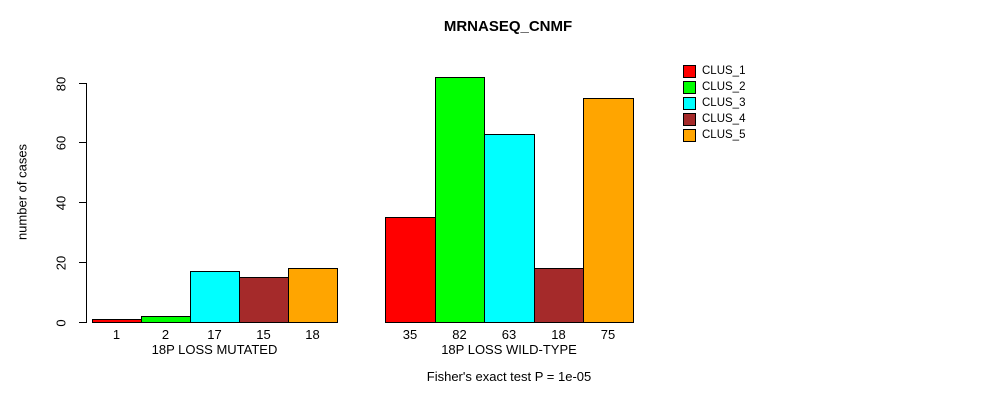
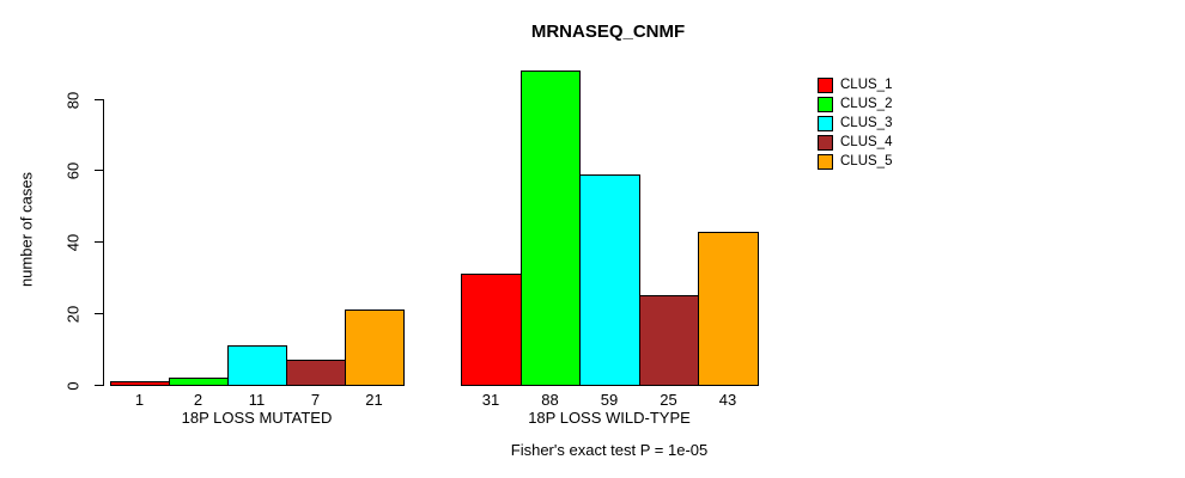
CLUS_3/18P LOSS MUTATED: 17 -> 11
CLUS_4/18P LOSS MUTATED: 15 -> 7
CLUS_5/18P LOSS MUTATED: 18 -> 21
CLUS_1/18P LOSS WILD-TYPE: 35 -> 31
CLUS_2/18P LOSS WILD-TYPE: 82 -> 88
CLUS_3/18P LOSS WILD-TYPE: 63 -> 59
CLUS_4/18P LOSS WILD-TYPE: 18 -> 25
CLUS_5/18P LOSS WILD-TYPE: 75 -> 43
